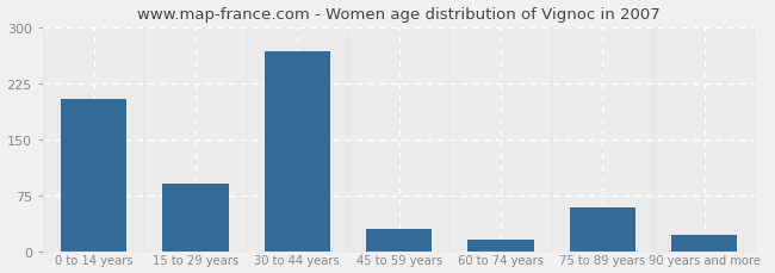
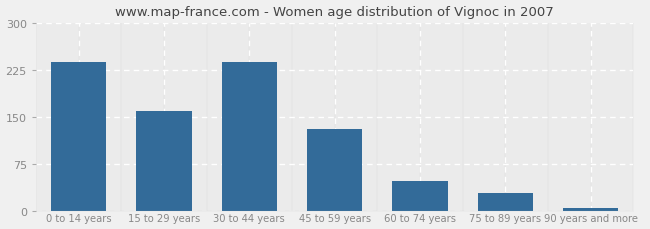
0 to 14 years: 204 -> 237
15 to 29 years: 90 -> 160
30 to 44 years: 268 -> 237
45 to 59 years: 30 -> 130
60 to 74 years: 16 -> 48
75 to 89 years: 58 -> 28
90 years and more: 22 -> 4
